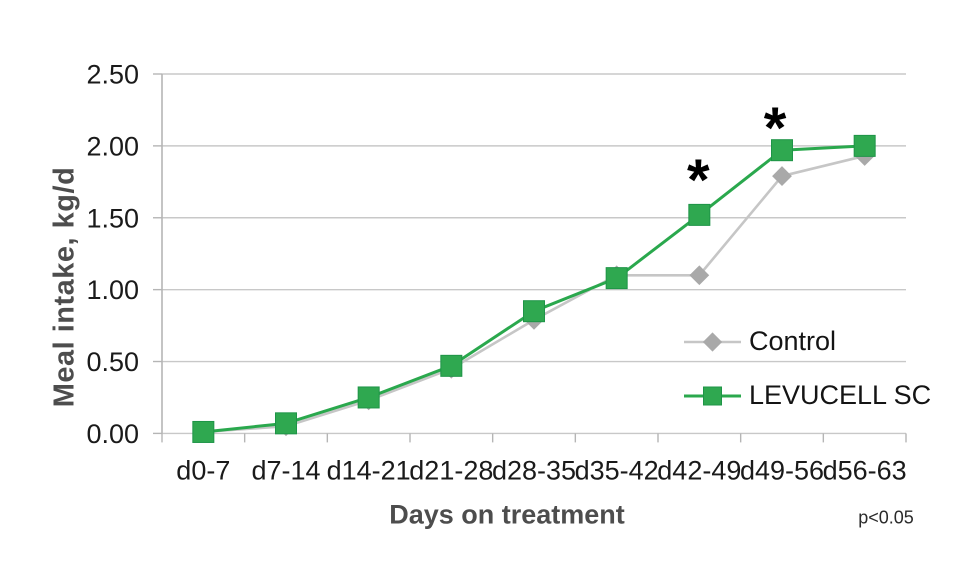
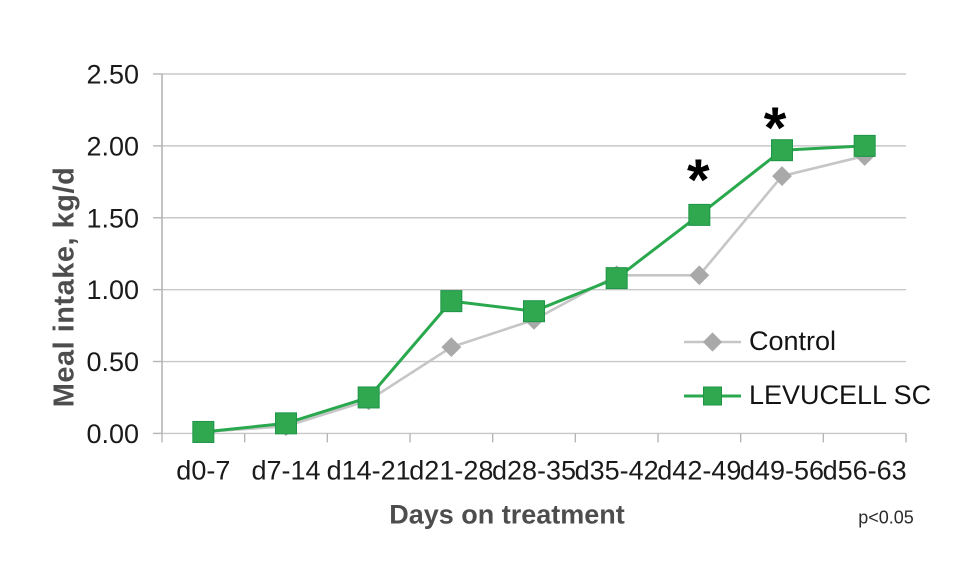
Control/d21-28: 0.45 -> 0.60
LEVUCELL SC/d21-28: 0.47 -> 0.92
